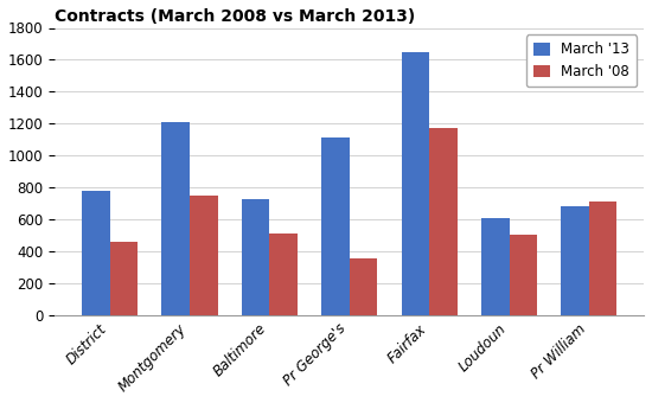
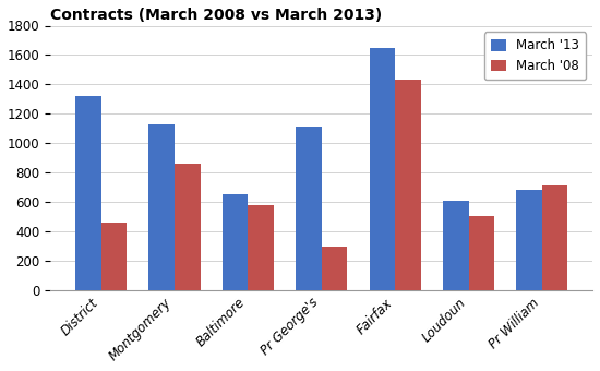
March '13/District: 780 -> 1320
March '13/Montgomery: 1210 -> 1130
March '08/Montgomery: 750 -> 860
March '13/Baltimore: 720 -> 650
March '08/Baltimore: 510 -> 580
March '08/Pr George's: 360 -> 300
March '08/Fairfax: 1170 -> 1430
